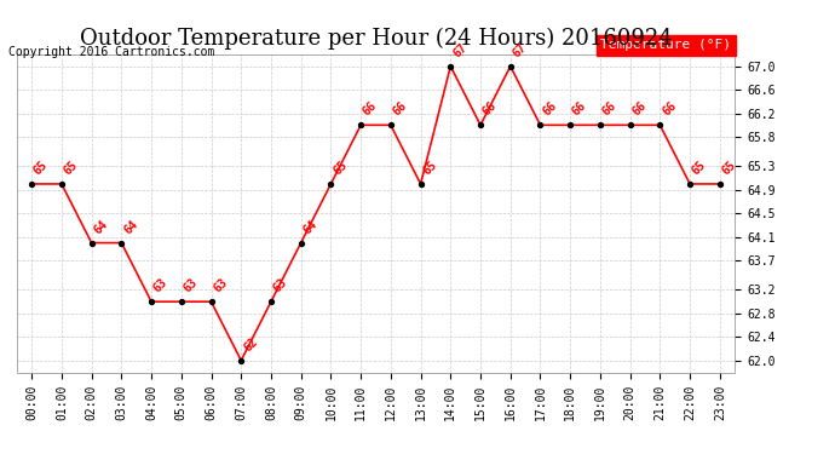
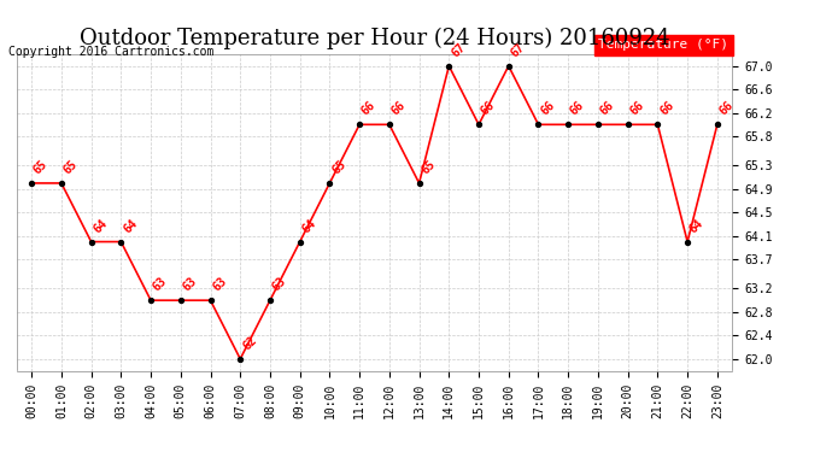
22:00: 65 -> 64
23:00: 65 -> 66
